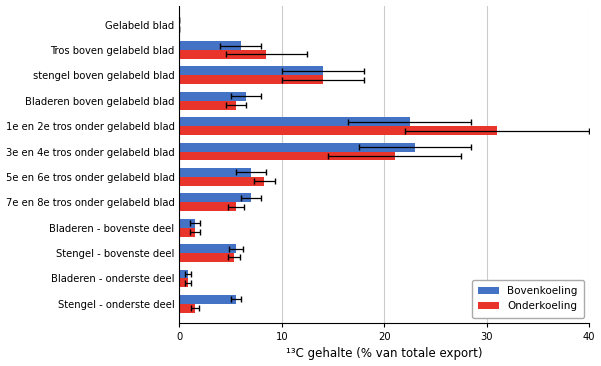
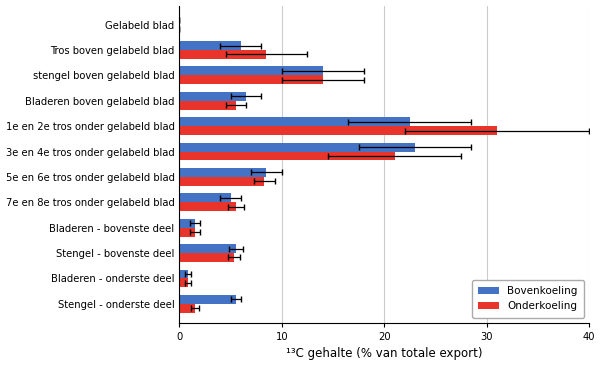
Bovenkoeling/5e en 6e tros onder gelabeld blad: 7.0 -> 8.5
Bovenkoeling/7e en 8e tros onder gelabeld blad: 7.0 -> 5.0
